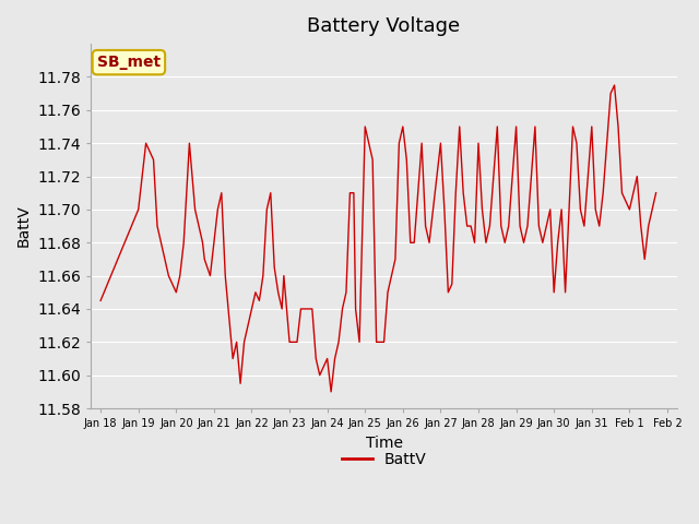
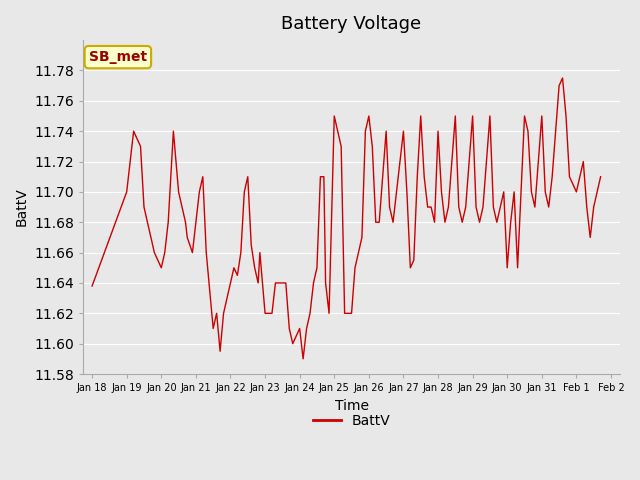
Jan 18: 11.645 -> 11.638
